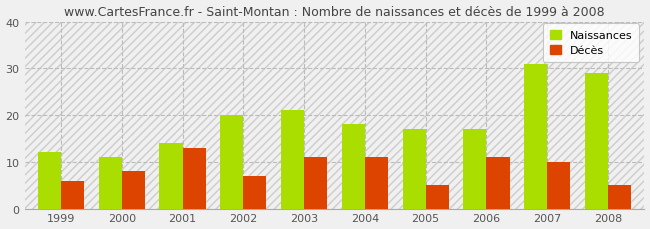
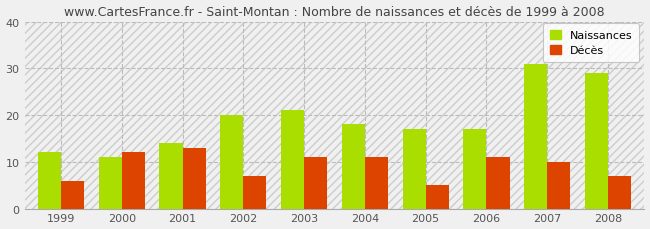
Décès/2000: 8 -> 12
Décès/2008: 5 -> 7
